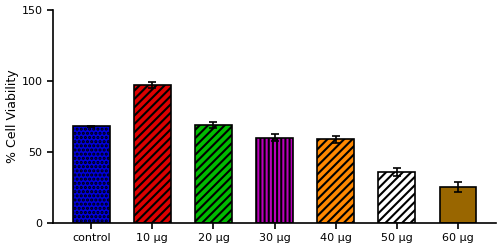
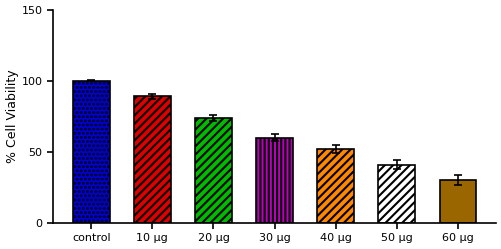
control: 68 -> 100
10 µg: 97 -> 89
20 µg: 69 -> 74
40 µg: 59 -> 52
50 µg: 36 -> 41
60 µg: 25 -> 30
